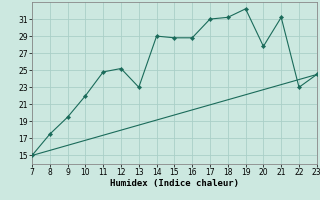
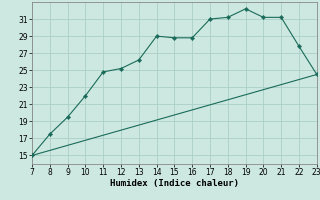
13: 23.0 -> 26.2
20: 27.8 -> 31.2
22: 23.0 -> 27.8
